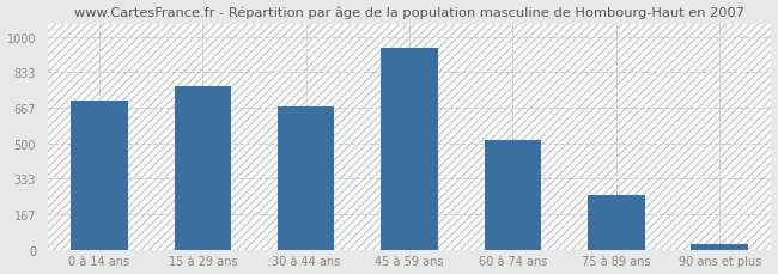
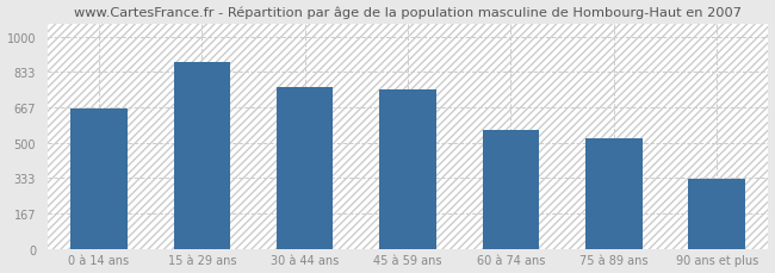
0 à 14 ans: 700 -> 660
15 à 29 ans: 770 -> 880
30 à 44 ans: 670 -> 760
45 à 59 ans: 950 -> 750
60 à 74 ans: 520 -> 560
75 à 89 ans: 260 -> 520
90 ans et plus: 20 -> 330
